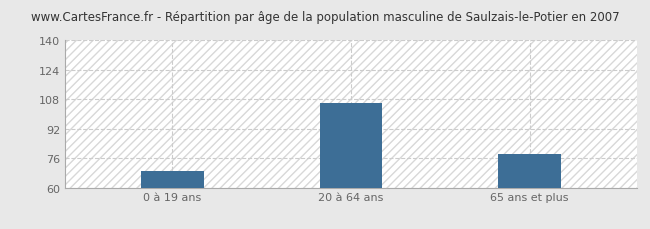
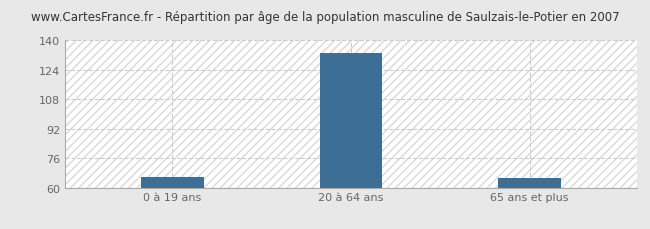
0 à 19 ans: 69 -> 66
20 à 64 ans: 106 -> 133
65 ans et plus: 78 -> 65
